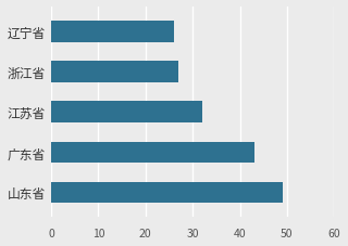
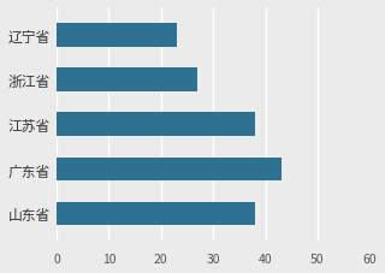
辽宁省: 26 -> 23
江苏省: 32 -> 38
山东省: 49 -> 38
